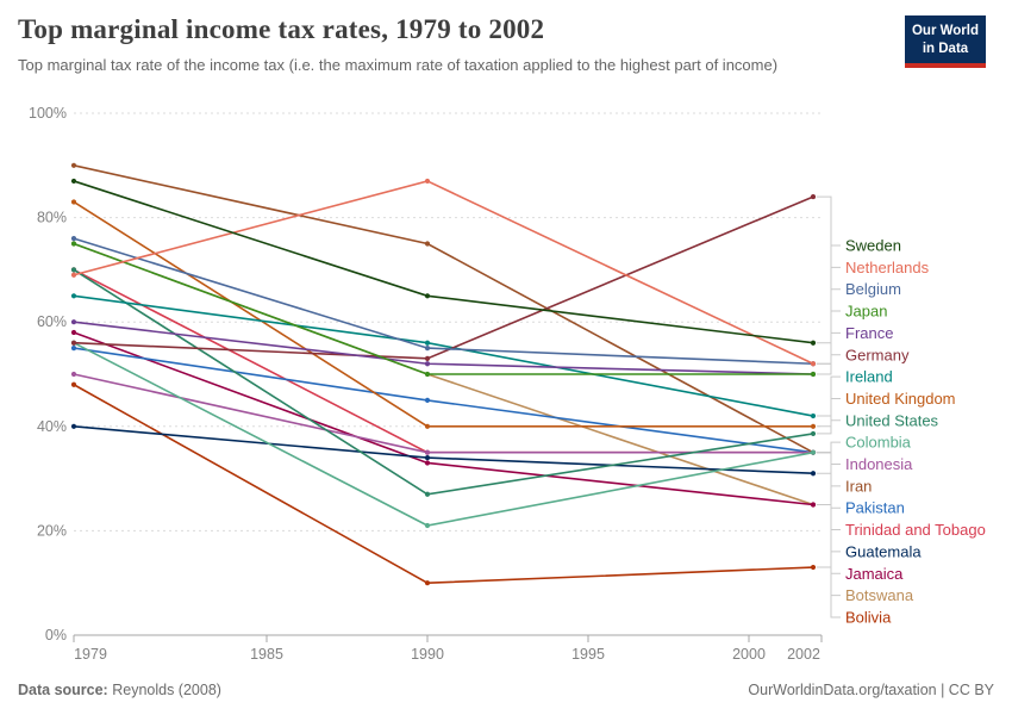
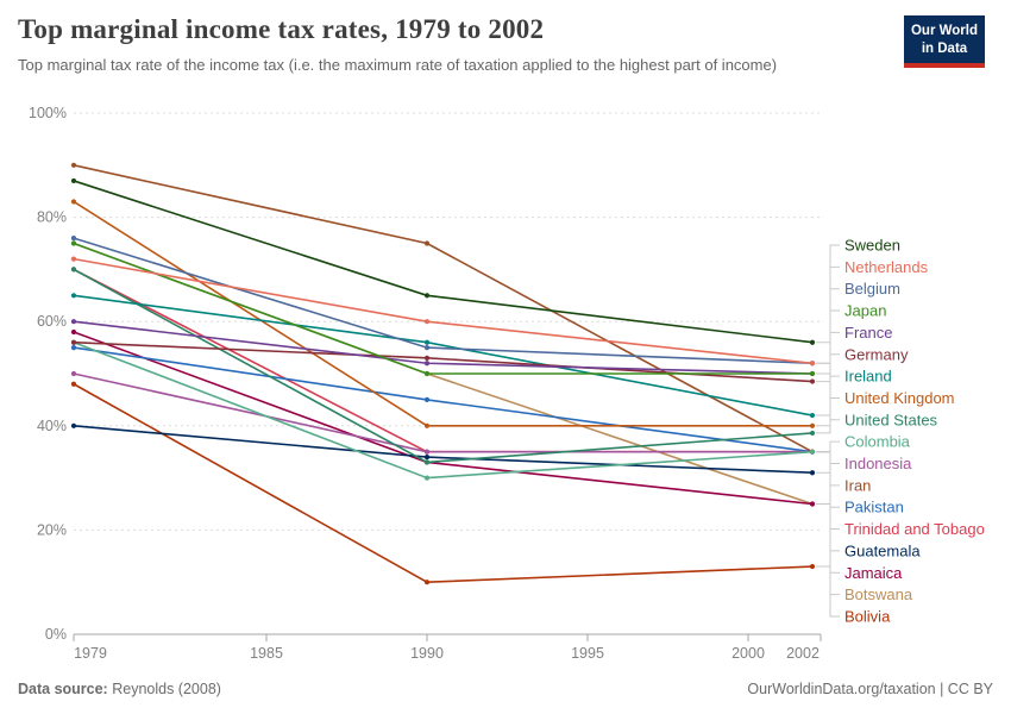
Netherlands/1979: 69% -> 72%
Netherlands/1990: 87% -> 60%
United States/1990: 27% -> 33%
Colombia/1990: 21% -> 30%
Germany/2002: 84% -> 48%
